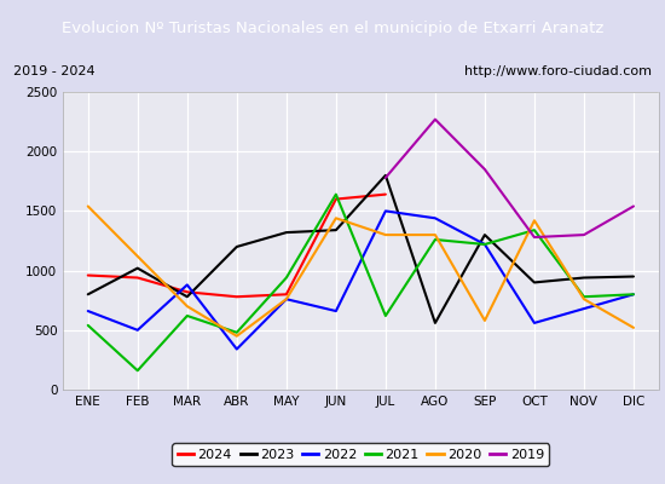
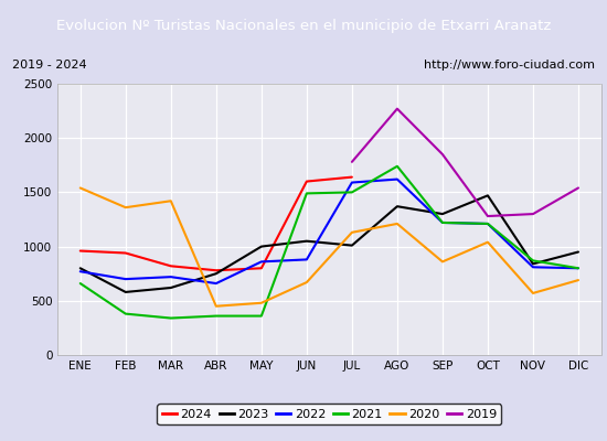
2022/ENE: 660 -> 770
2021/ENE: 540 -> 660
2023/FEB: 1020 -> 580
2022/FEB: 500 -> 700
2021/FEB: 160 -> 380
2020/FEB: 1120 -> 1360
2023/MAR: 780 -> 620
2022/MAR: 880 -> 720
2021/MAR: 620 -> 340
2020/MAR: 700 -> 1420
2023/ABR: 1200 -> 750
2022/ABR: 340 -> 660
2021/ABR: 480 -> 360
2023/MAY: 1320 -> 1000
2022/MAY: 760 -> 860
2021/MAY: 940 -> 360
2020/MAY: 760 -> 480
2023/JUN: 1340 -> 1050
2022/JUN: 660 -> 880
2021/JUN: 1640 -> 1490
2020/JUN: 1440 -> 670
2023/JUL: 1800 -> 1010
2022/JUL: 1500 -> 1590
2021/JUL: 620 -> 1500
2020/JUL: 1300 -> 1130
2023/AGO: 560 -> 1370
2022/AGO: 1440 -> 1620
2021/AGO: 1260 -> 1740
2020/AGO: 1300 -> 1210
2020/SEP: 580 -> 860
2023/OCT: 900 -> 1470
2022/OCT: 560 -> 1210
2021/OCT: 1340 -> 1210
2020/OCT: 1420 -> 1040
2023/NOV: 940 -> 840
2022/NOV: 680 -> 810
2021/NOV: 780 -> 870
2020/NOV: 760 -> 570
2020/DIC: 520 -> 690
